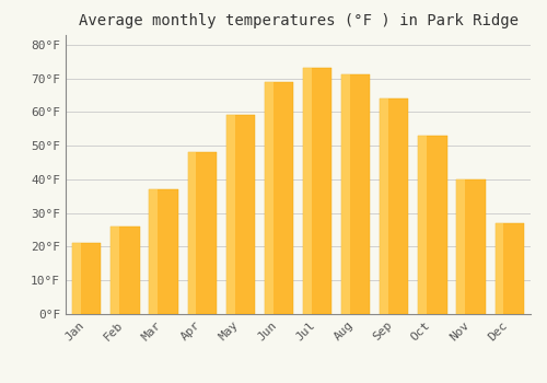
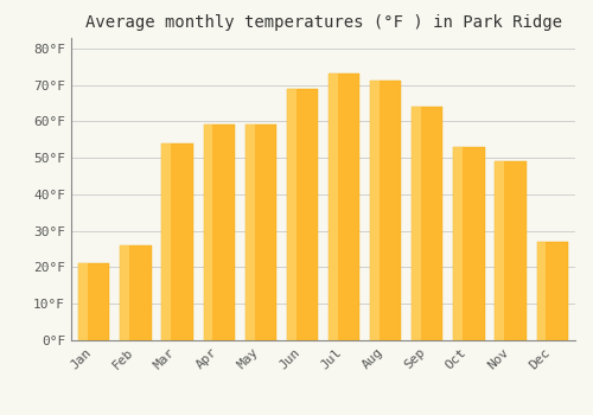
Mar: 37°F -> 54°F
Apr: 48°F -> 59°F
Nov: 40°F -> 49°F
